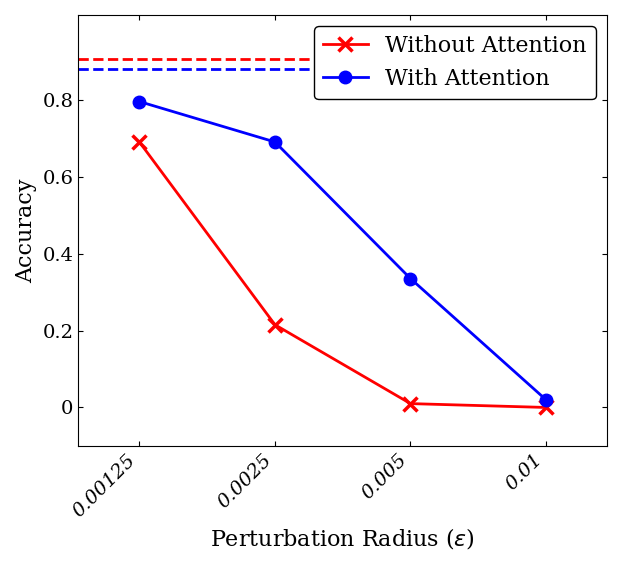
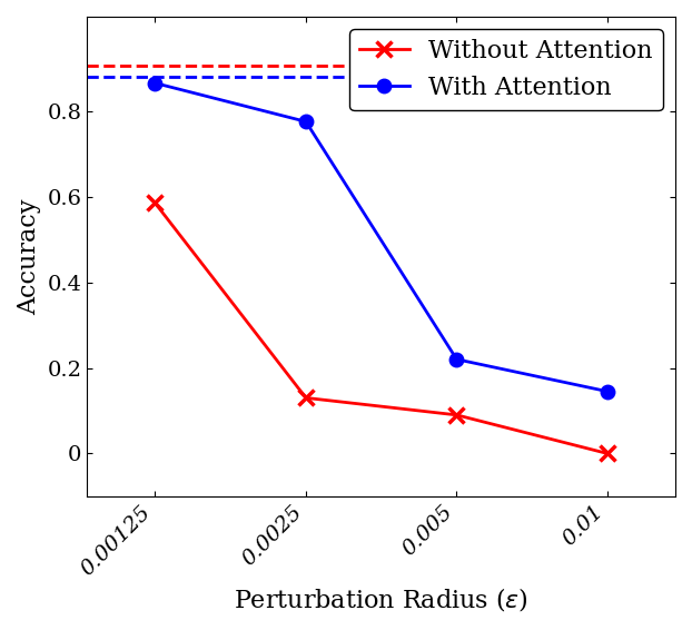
Without Attention/0.00125: 0.690 -> 0.585
With Attention/0.00125: 0.795 -> 0.865
Without Attention/0.0025: 0.215 -> 0.130
With Attention/0.0025: 0.690 -> 0.775
Without Attention/0.005: 0.010 -> 0.090
With Attention/0.005: 0.335 -> 0.220
With Attention/0.01: 0.020 -> 0.145
